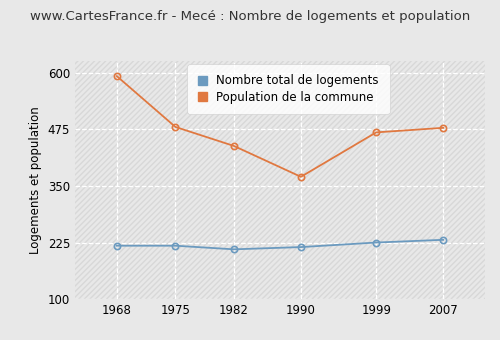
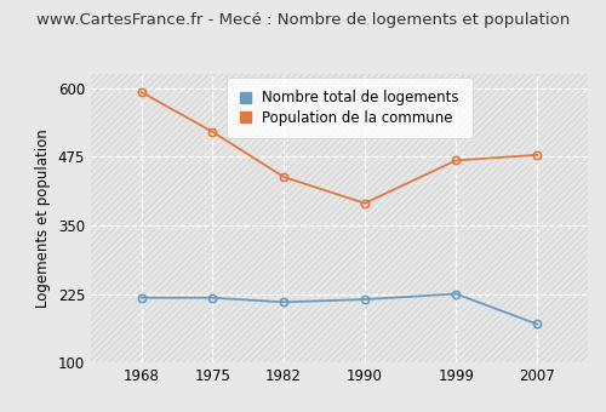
Population de la commune/1975: 480 -> 520
Population de la commune/1990: 370 -> 390
Nombre total de logements/2007: 231 -> 170
